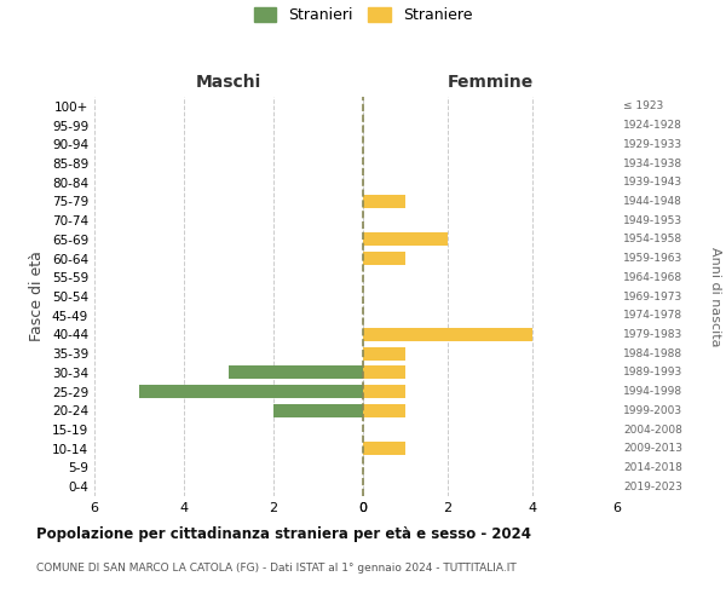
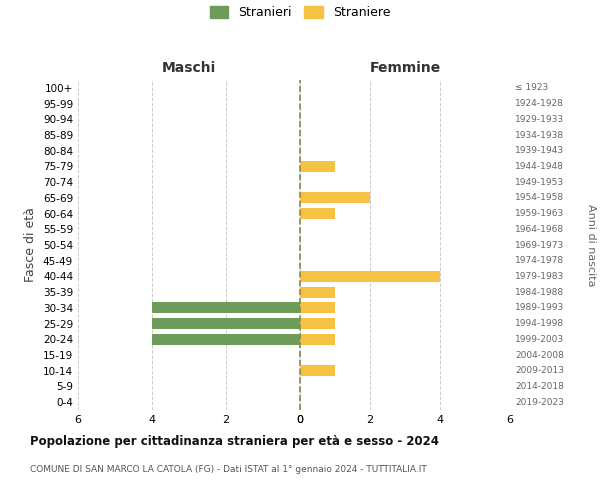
Maschi/30-34: 3 -> 4
Maschi/25-29: 5 -> 4
Maschi/20-24: 2 -> 4
